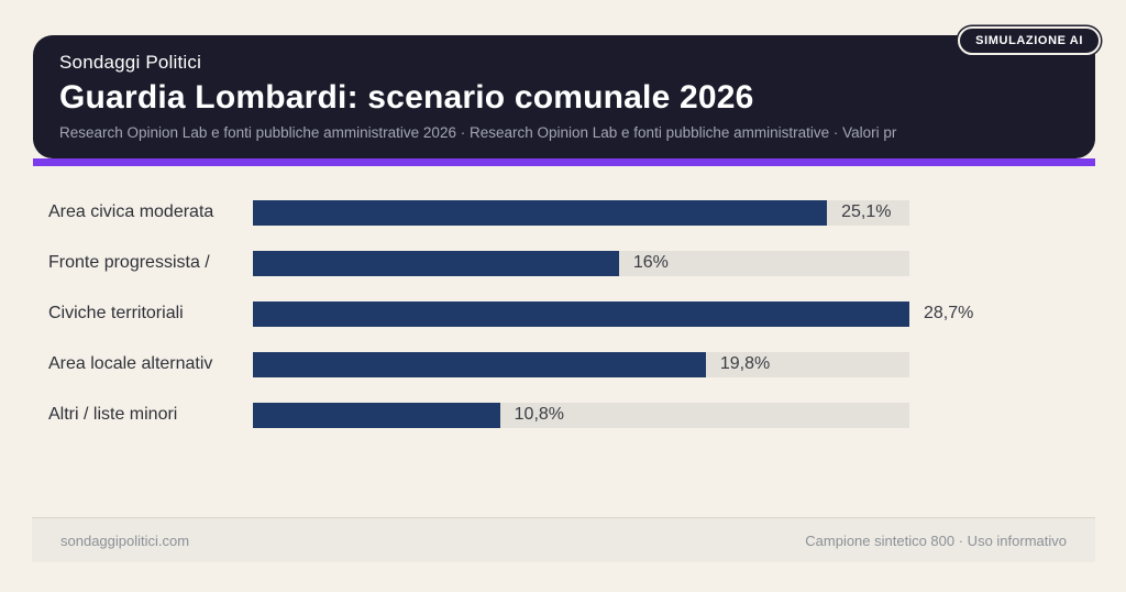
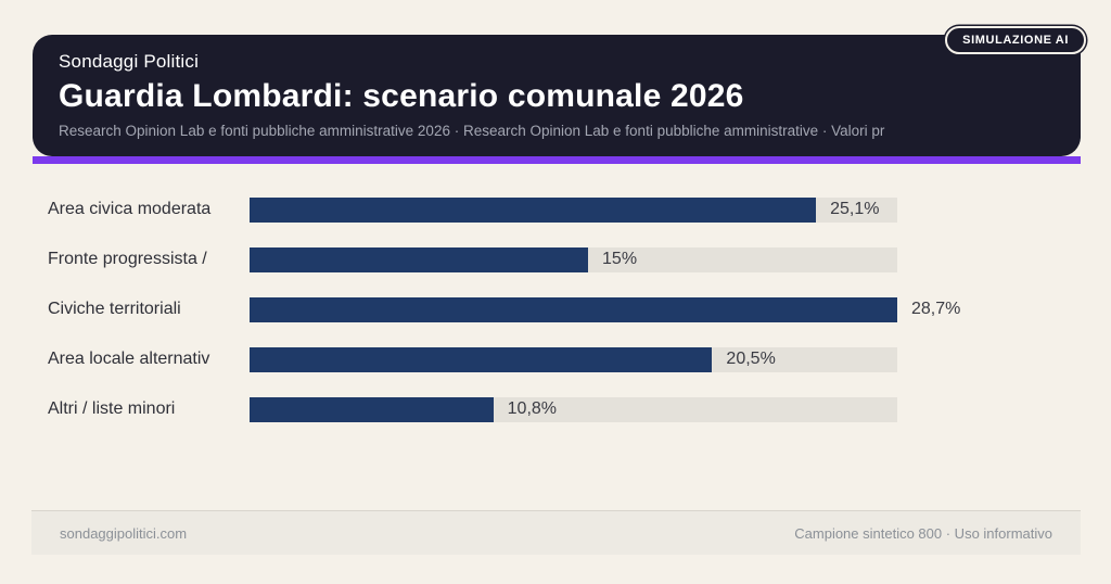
Fronte progressista /: 16% -> 15%
Area locale alternativ: 19,8% -> 20,5%
